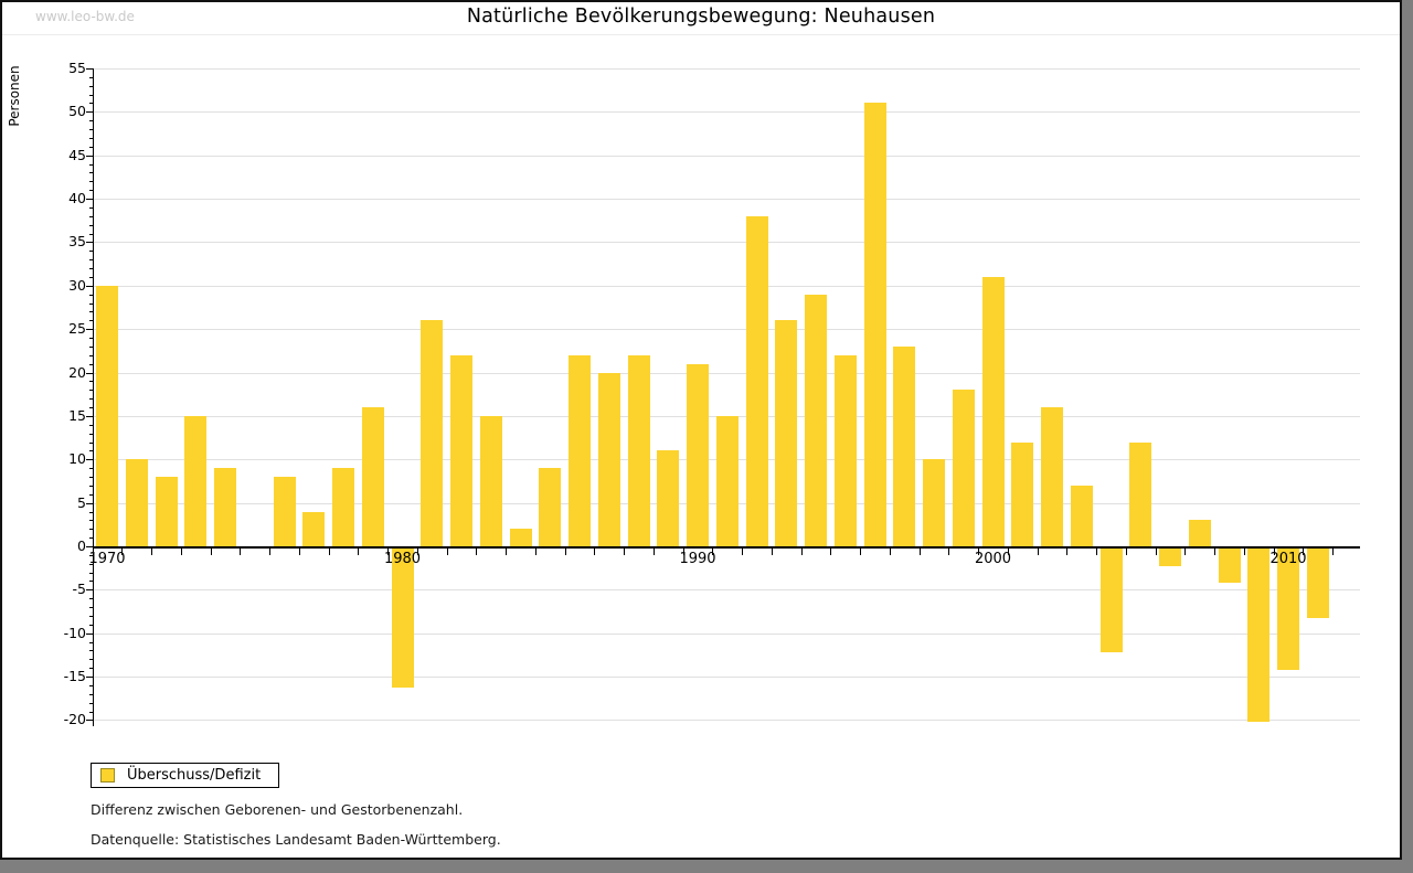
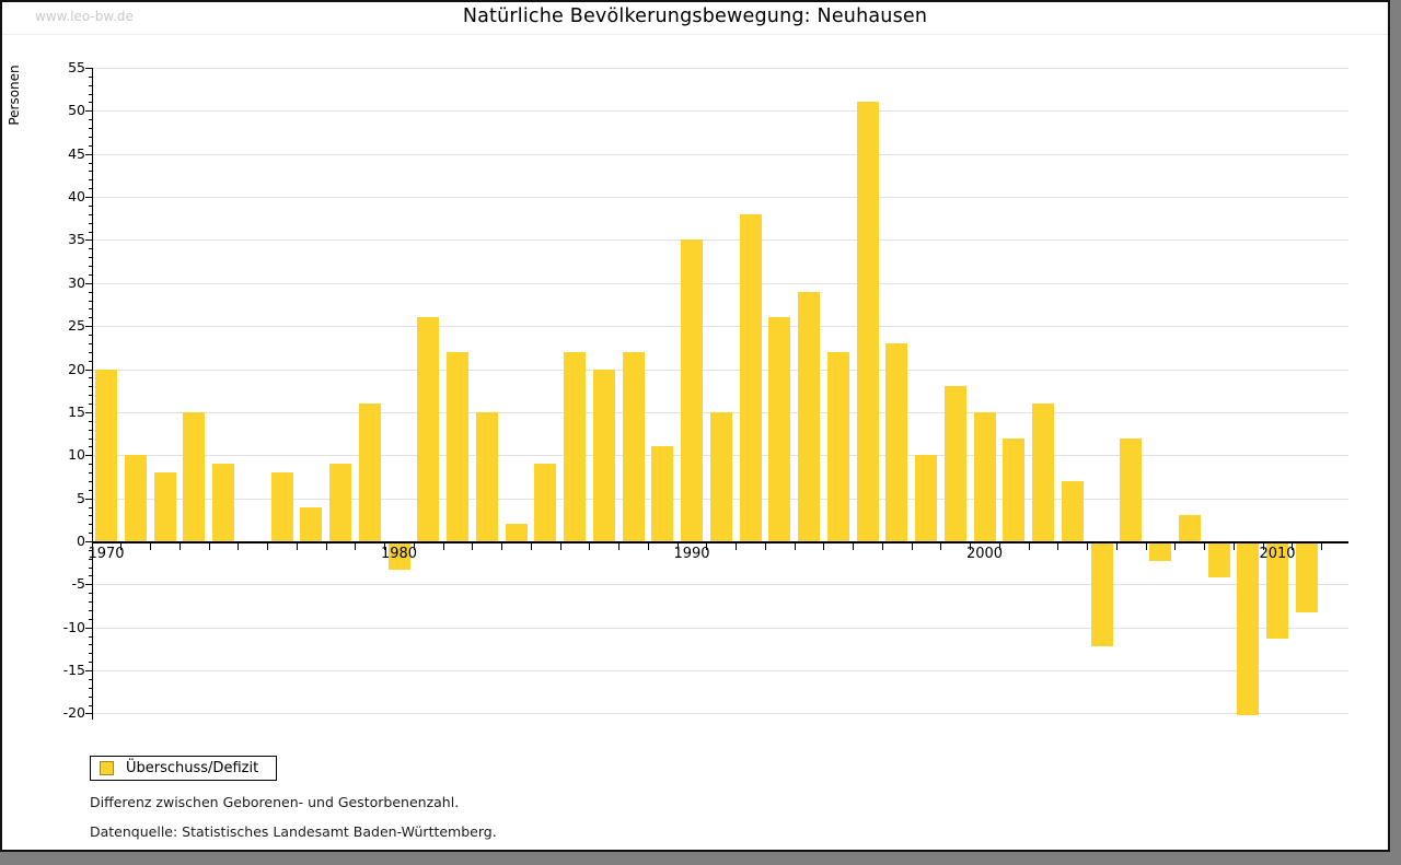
1970: 30 -> 20
1980: -16 -> -3
1990: 21 -> 35
2000: 31 -> 15
2010: -14 -> -11
